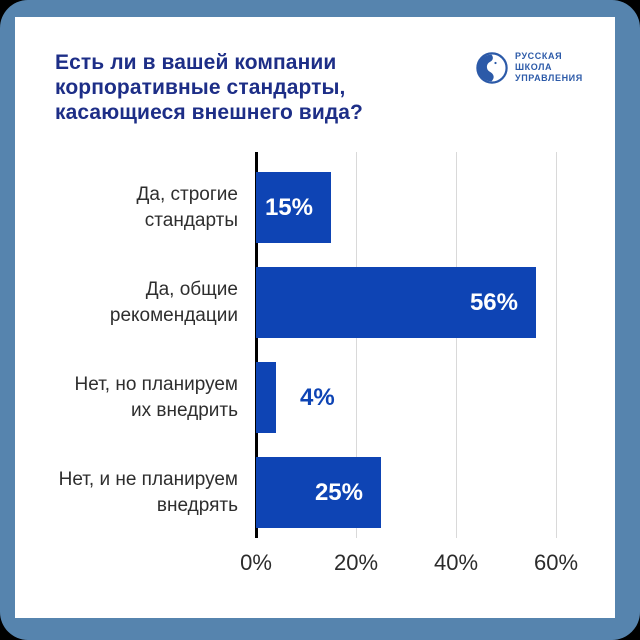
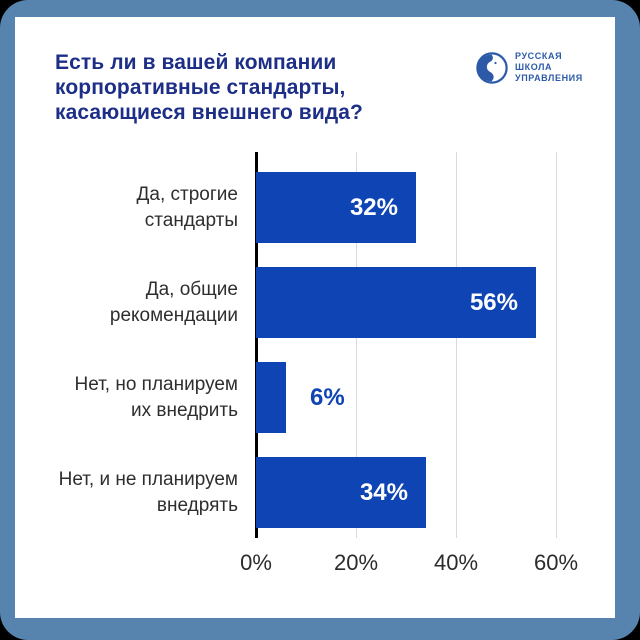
Да, строгие стандарты: 15% -> 32%
Нет, но планируем их внедрить: 4% -> 6%
Нет, и не планируем внедрять: 25% -> 34%
